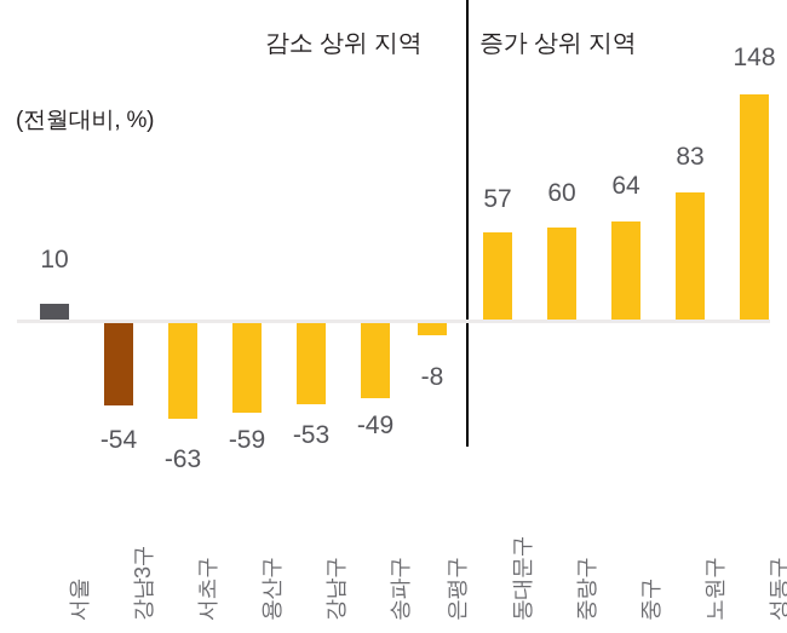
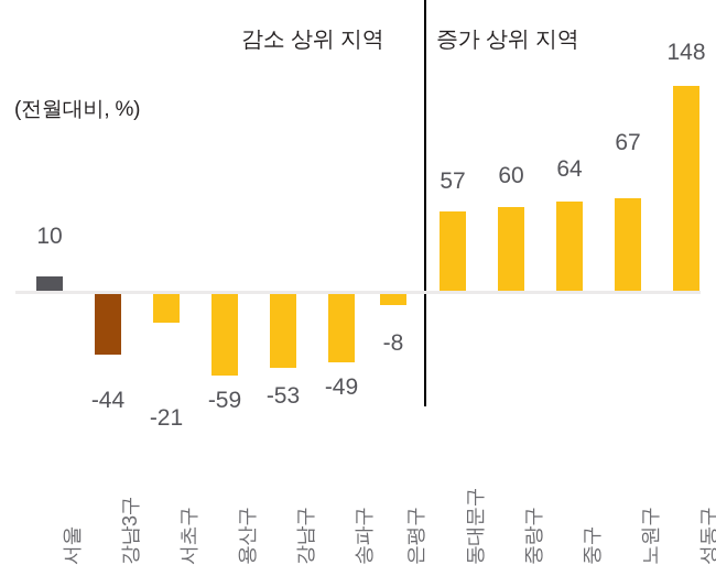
강남3구: -54 -> -44
서초구: -63 -> -21
노원구: 83 -> 67
